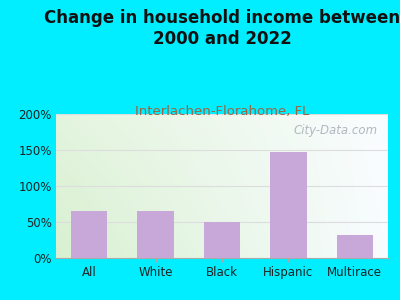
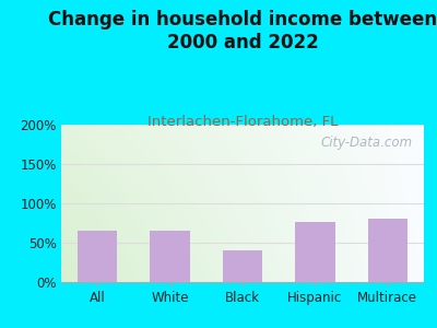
Black: 50% -> 40%
Hispanic: 147% -> 76%
Multirace: 32% -> 80%
